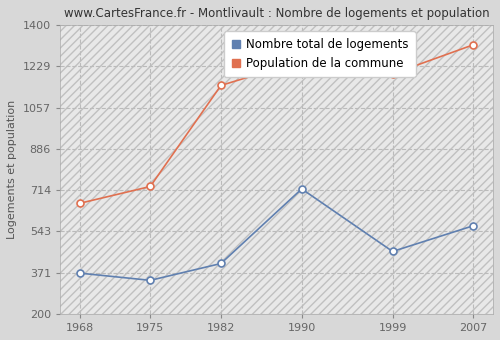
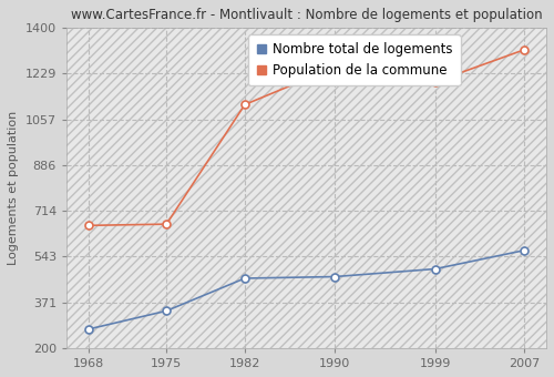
Nombre total de logements/1968: 370 -> 271
Population de la commune/1975: 730 -> 665
Nombre total de logements/1982: 410 -> 462
Population de la commune/1982: 1150 -> 1113
Nombre total de logements/1990: 720 -> 468
Nombre total de logements/1999: 460 -> 497
